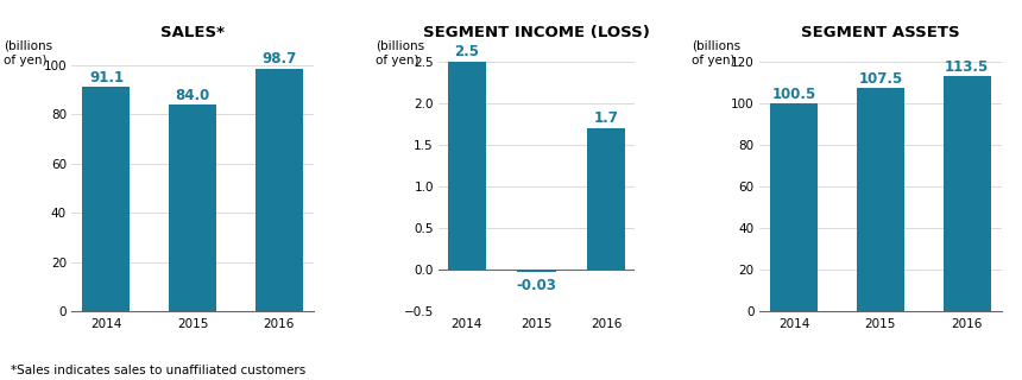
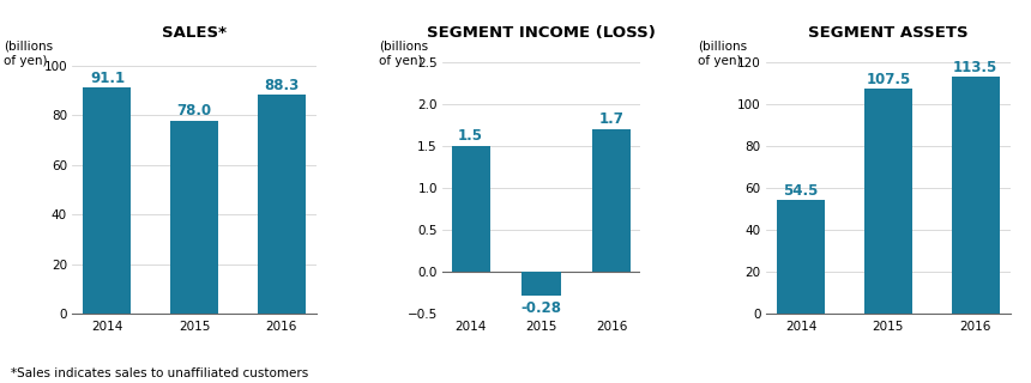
SALES*/2015: 84.0 -> 78.0
SALES*/2016: 98.7 -> 88.3
SEGMENT INCOME (LOSS)/2014: 2.5 -> 1.5
SEGMENT INCOME (LOSS)/2015: -0.03 -> -0.28
SEGMENT ASSETS/2014: 100.5 -> 54.5
